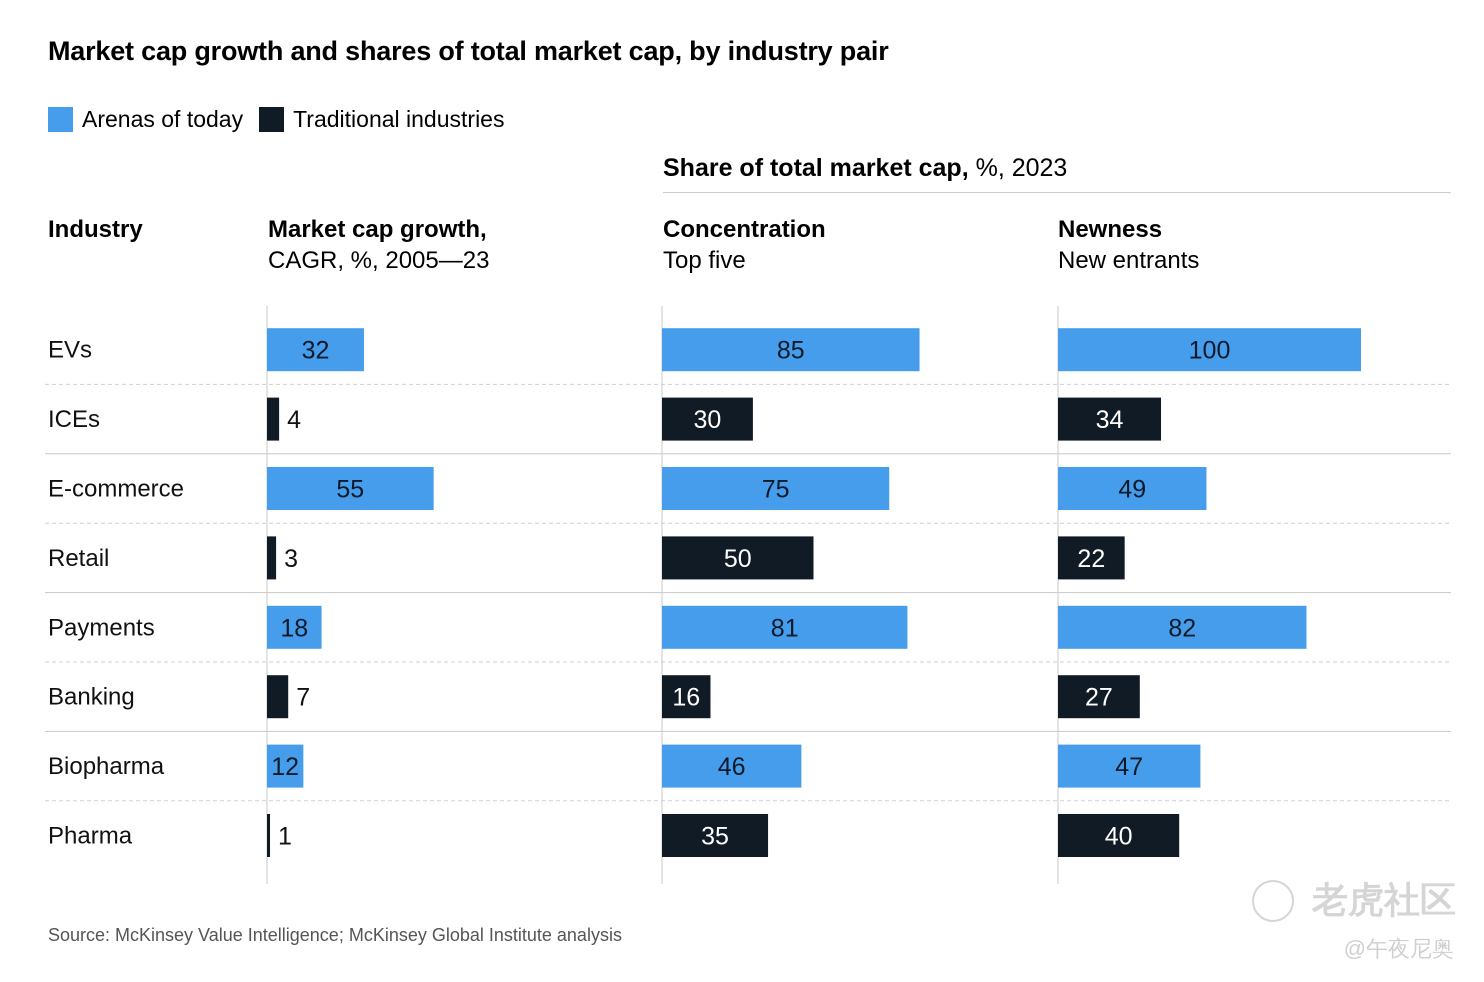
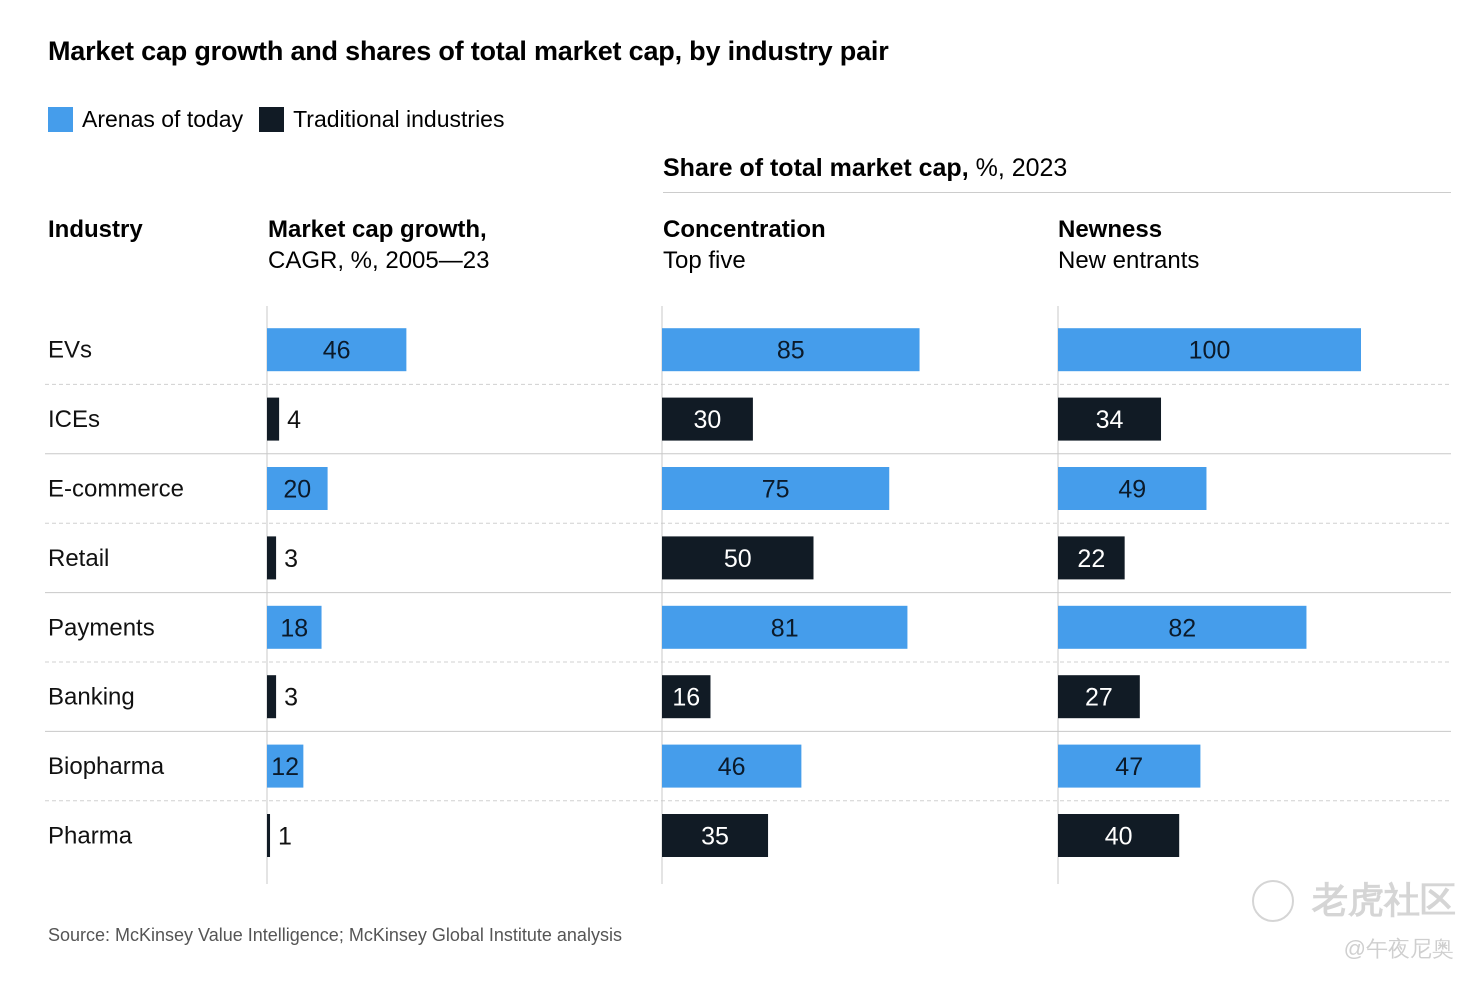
Market cap growth, CAGR, %, 2005—23/EVs: 32 -> 46
Market cap growth, CAGR, %, 2005—23/E-commerce: 55 -> 20
Market cap growth, CAGR, %, 2005—23/Banking: 7 -> 3
